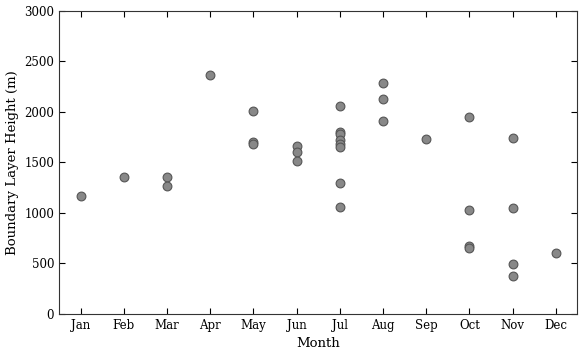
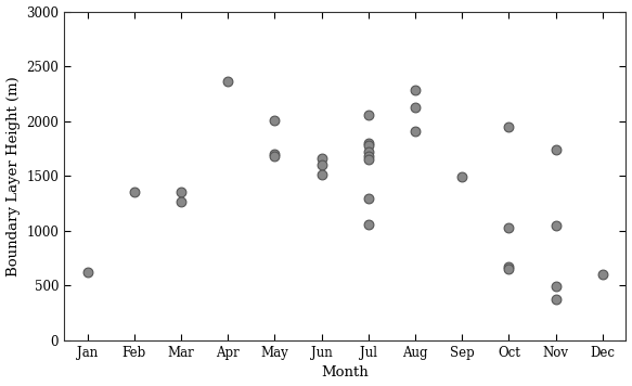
Jan: 1170 -> 620
Sep: 1730 -> 1490
